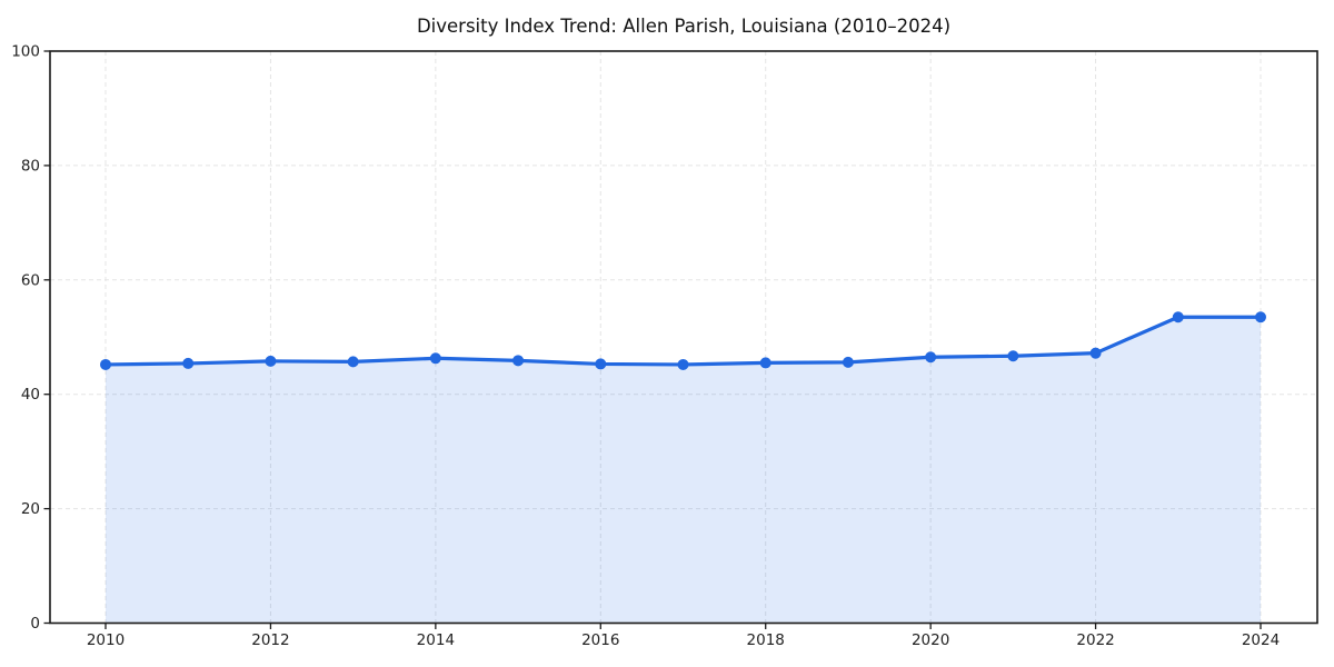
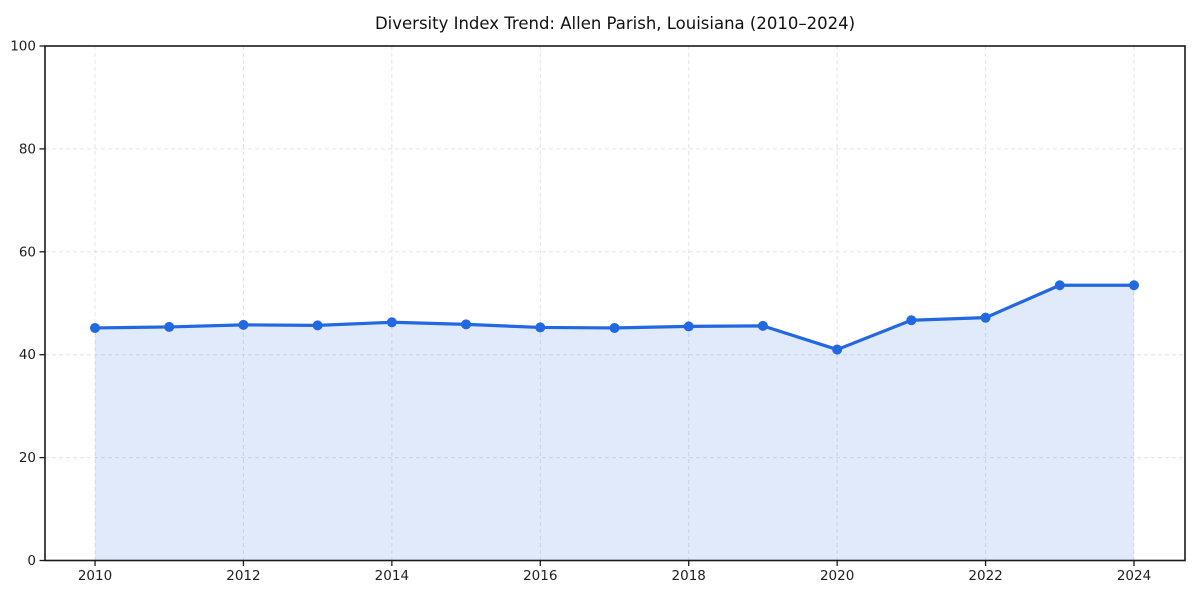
2020: 46 -> 41
